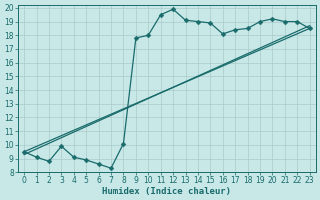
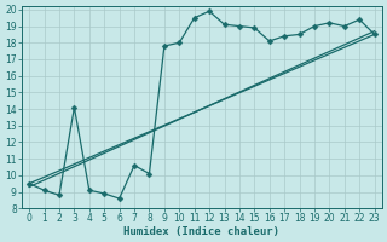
3: 9.9 -> 14.1
7: 8.3 -> 10.6
22: 19.0 -> 19.4
